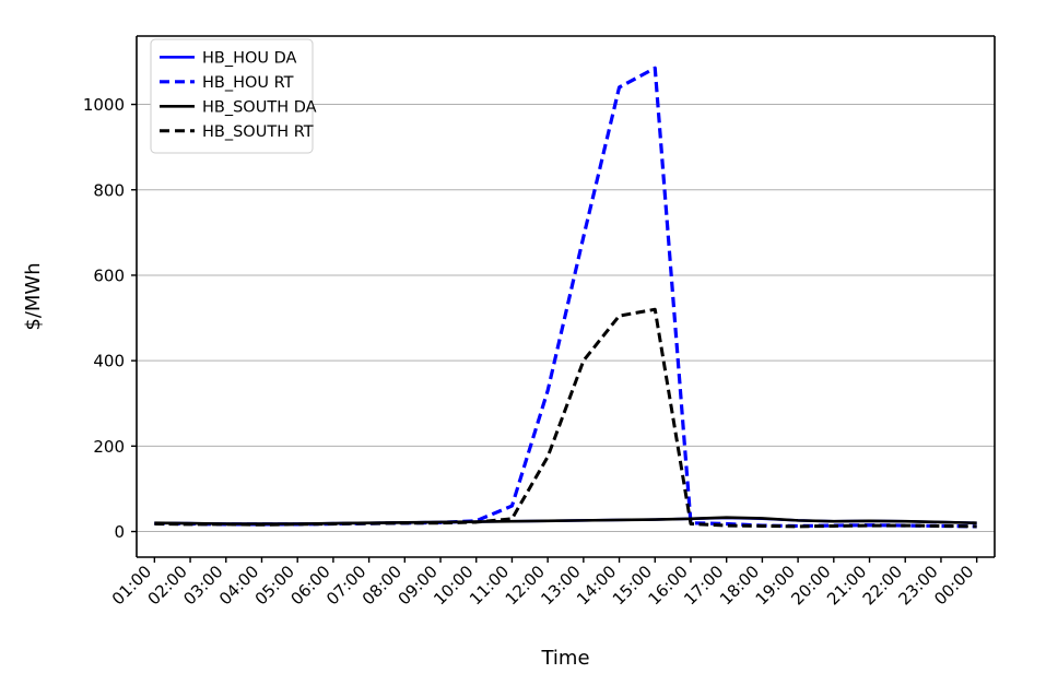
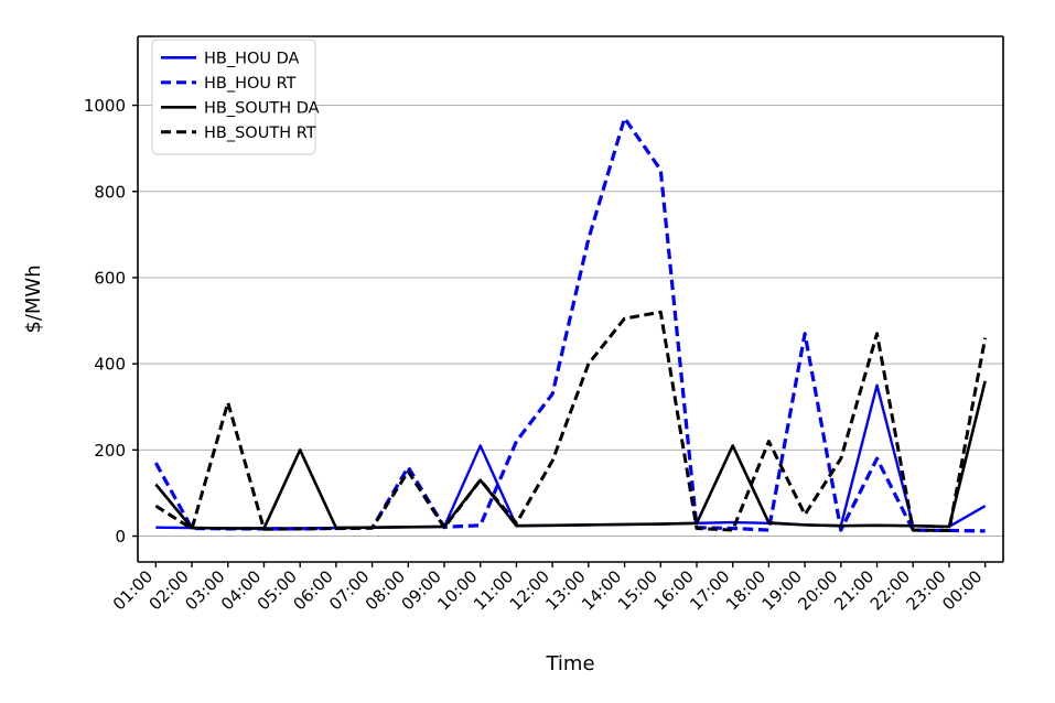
HB_HOU RT/01:00: 20 -> 170
HB_SOUTH DA/01:00: 20 -> 120
HB_SOUTH RT/01:00: 20 -> 70
HB_SOUTH RT/03:00: 20 -> 310
HB_SOUTH DA/05:00: 20 -> 200
HB_HOU RT/08:00: 20 -> 160
HB_SOUTH RT/08:00: 20 -> 150
HB_HOU DA/10:00: 20 -> 210
HB_SOUTH DA/10:00: 20 -> 130
HB_SOUTH RT/10:00: 20 -> 130
HB_HOU RT/11:00: 60 -> 220
HB_HOU RT/14:00: 1040 -> 970
HB_HOU RT/15:00: 1080 -> 850
HB_SOUTH DA/17:00: 30 -> 210
HB_SOUTH RT/18:00: 10 -> 220
HB_HOU RT/19:00: 10 -> 470
HB_SOUTH RT/19:00: 10 -> 50
HB_SOUTH RT/20:00: 10 -> 180
HB_HOU DA/21:00: 20 -> 350
HB_HOU RT/21:00: 20 -> 180
HB_SOUTH RT/21:00: 10 -> 470
HB_HOU DA/00:00: 20 -> 70
HB_SOUTH DA/00:00: 20 -> 360
HB_SOUTH RT/00:00: 10 -> 460
